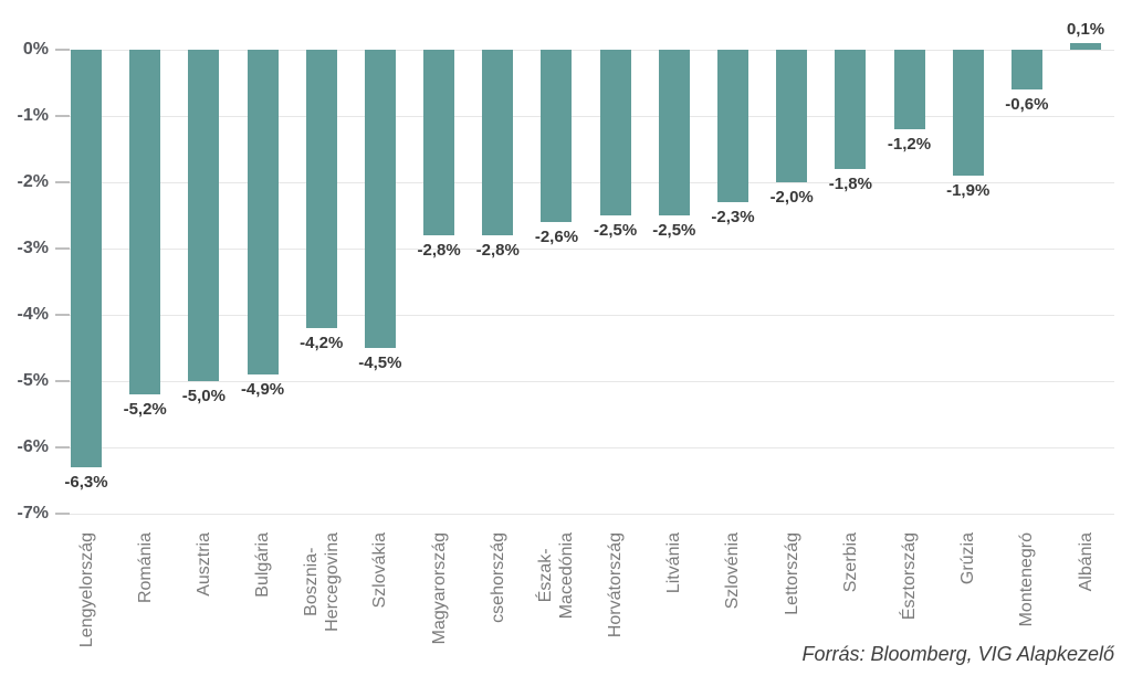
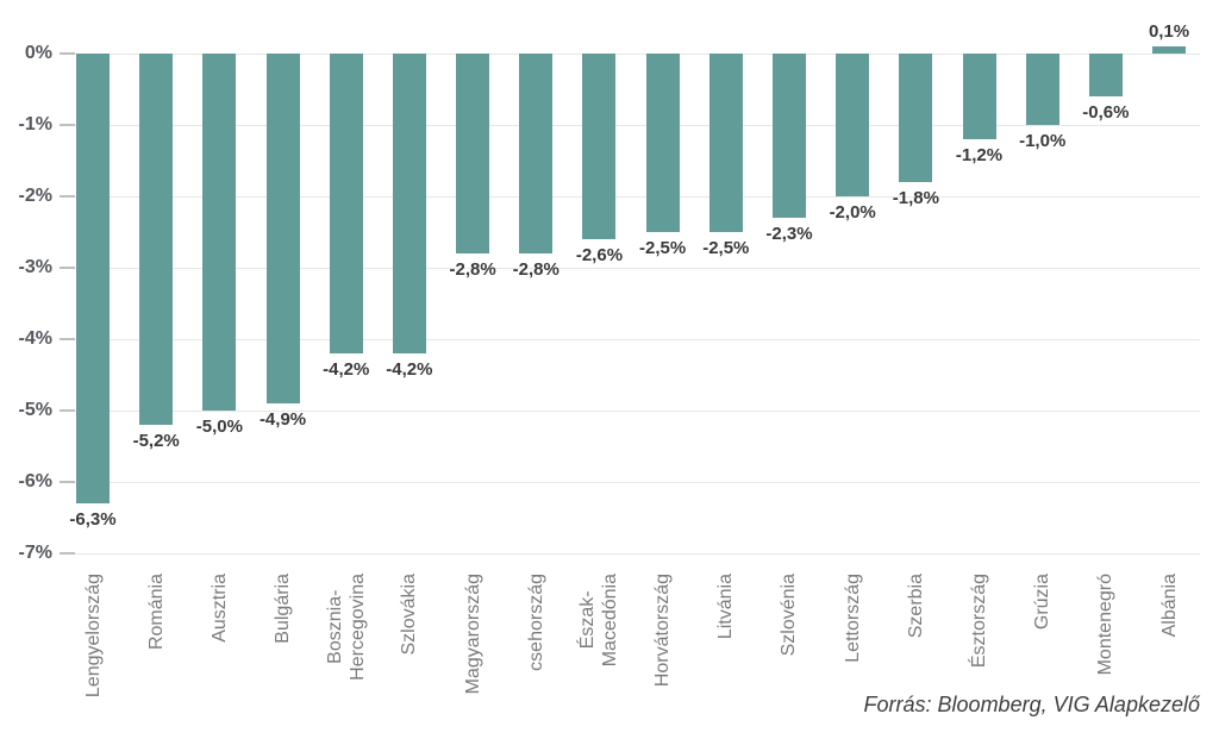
Szlovákia: -4,5% -> -4,2%
Grúzia: -1,9% -> -1,0%
